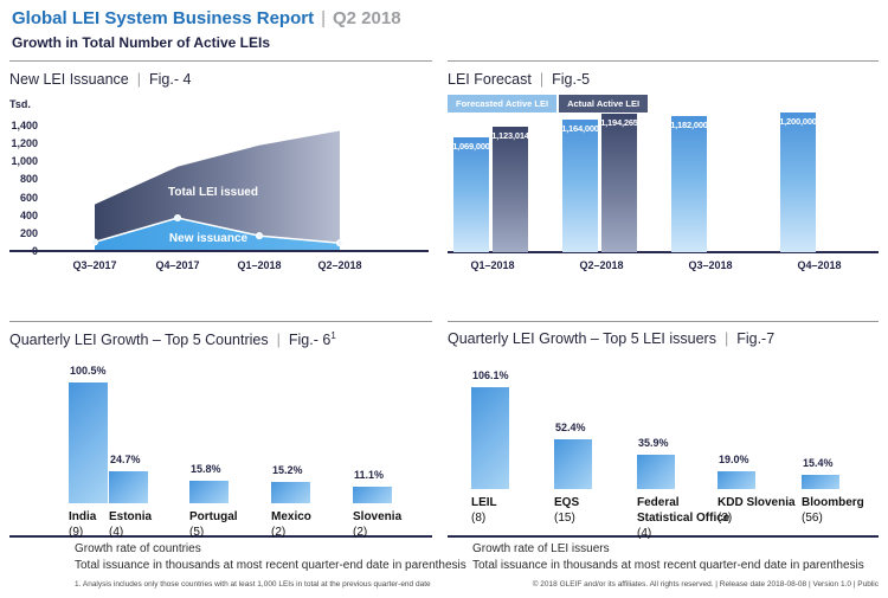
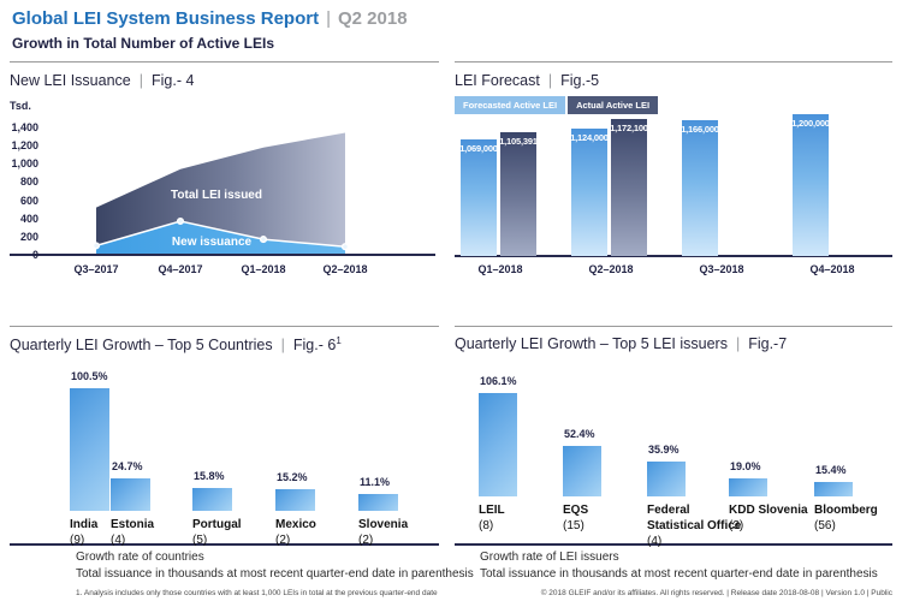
LEI Forecast/Actual Active LEI/Q1–2018: 1,123,014 -> 1,105,391
LEI Forecast/Forecasted Active LEI/Q2–2018: 1,164,000 -> 1,124,000
LEI Forecast/Actual Active LEI/Q2–2018: 1,194,265 -> 1,172,100
LEI Forecast/Forecasted Active LEI/Q3–2018: 1,182,000 -> 1,166,000
